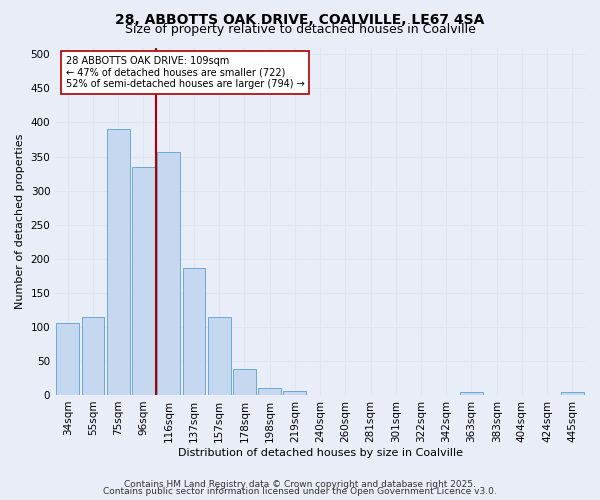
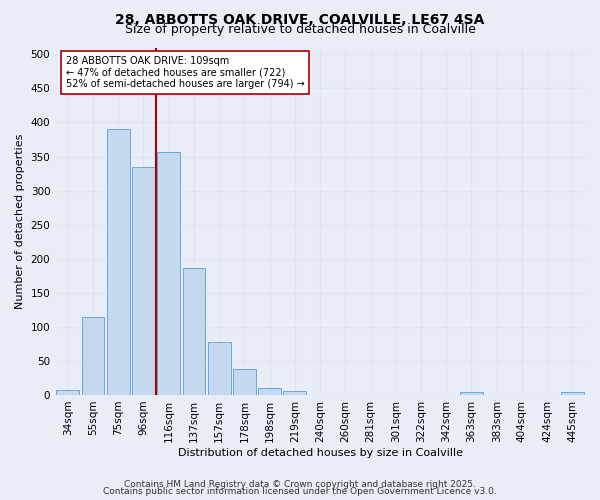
34sqm: 106 -> 8
157sqm: 114 -> 78
